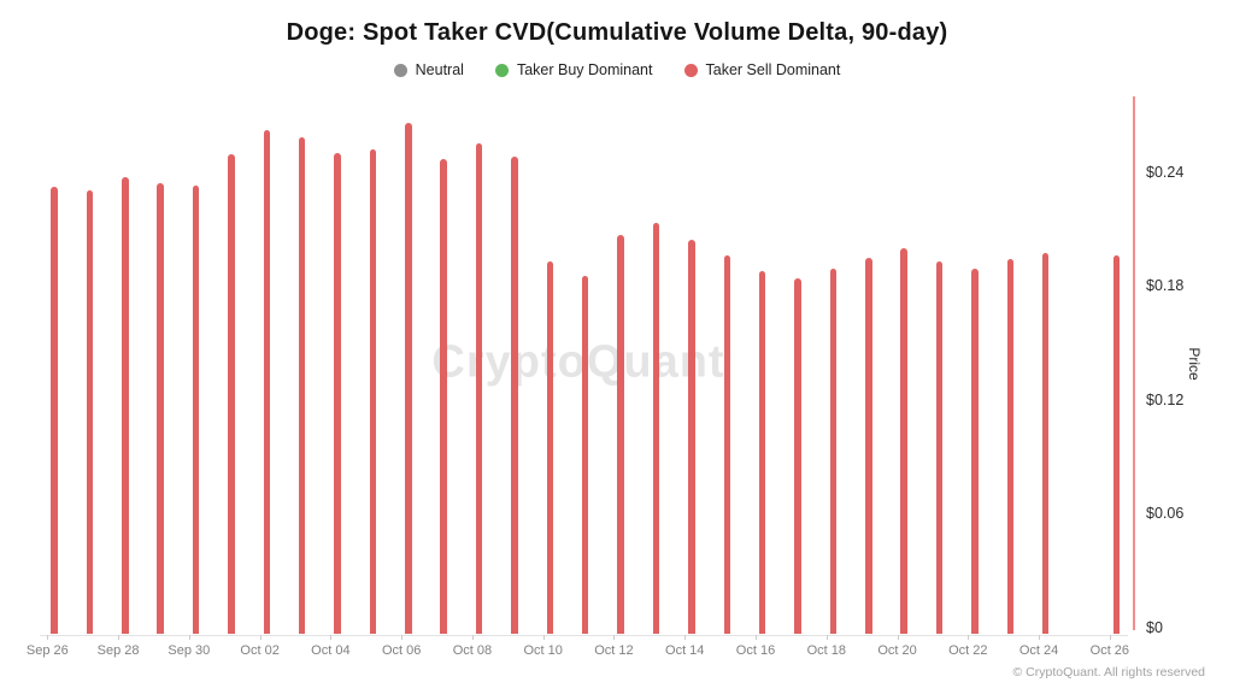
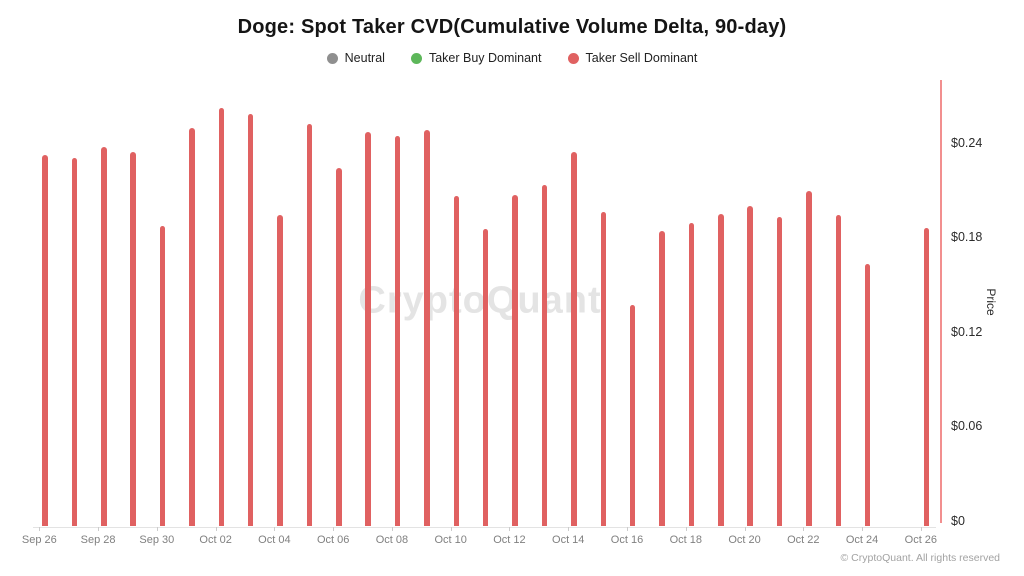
Sep 30: $0.233 -> $0.187
Oct 04: $0.250 -> $0.194
Oct 06: $0.266 -> $0.224
Oct 08: $0.255 -> $0.244
Oct 10: $0.193 -> $0.206
Oct 14: $0.204 -> $0.234
Oct 16: $0.188 -> $0.137
Oct 22: $0.189 -> $0.209
Oct 24: $0.197 -> $0.163
Oct 26: $0.196 -> $0.186
